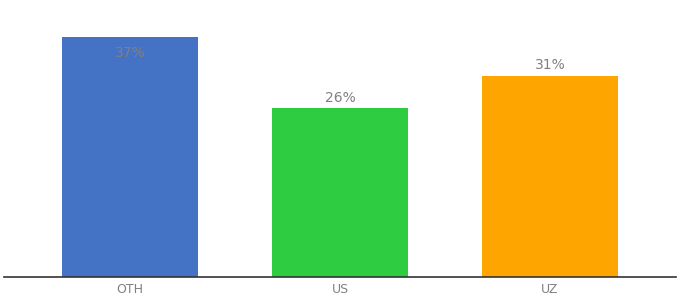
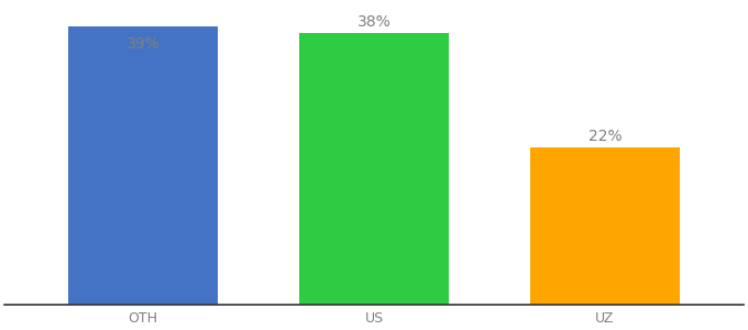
OTH: 37% -> 39%
US: 26% -> 38%
UZ: 31% -> 22%
